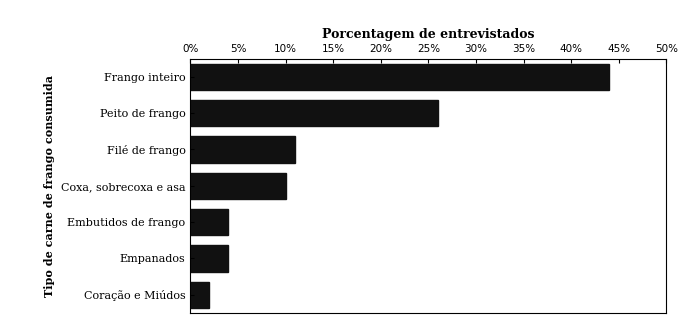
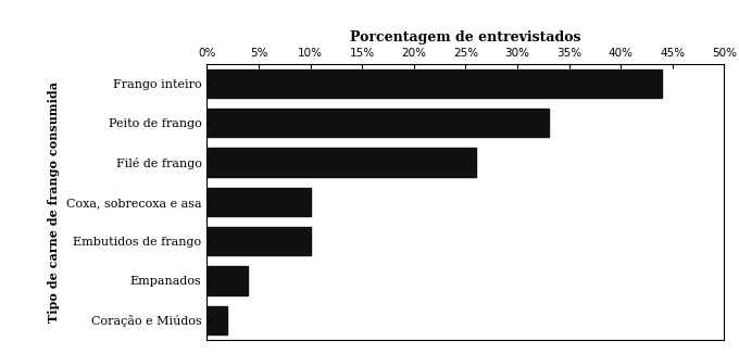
Peito de frango: 26% -> 33%
Filé de frango: 11% -> 26%
Embutidos de frango: 4% -> 10%
